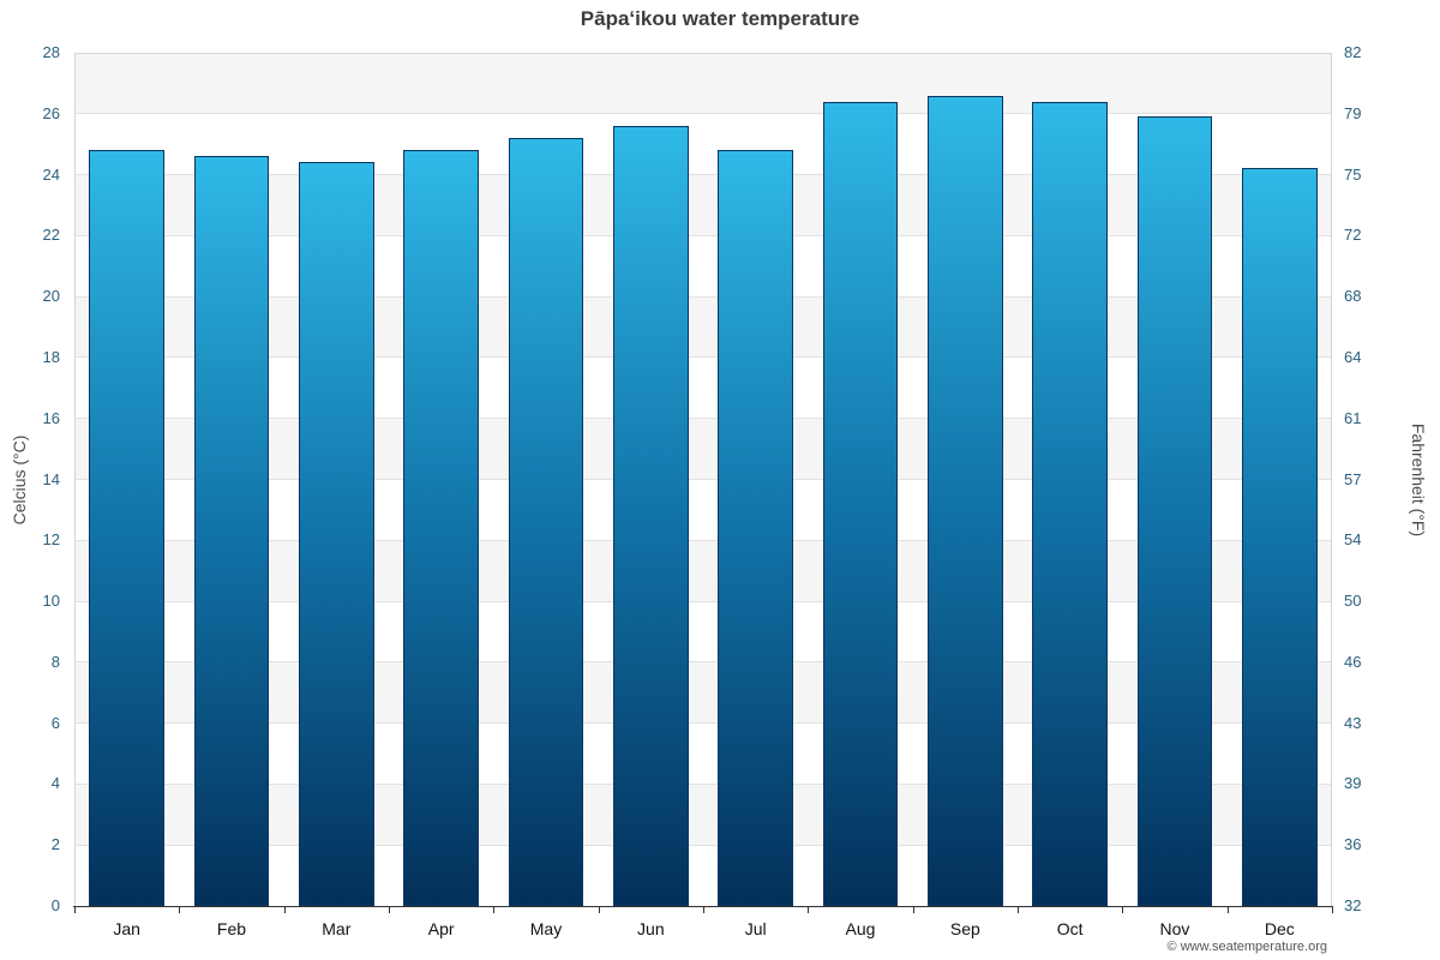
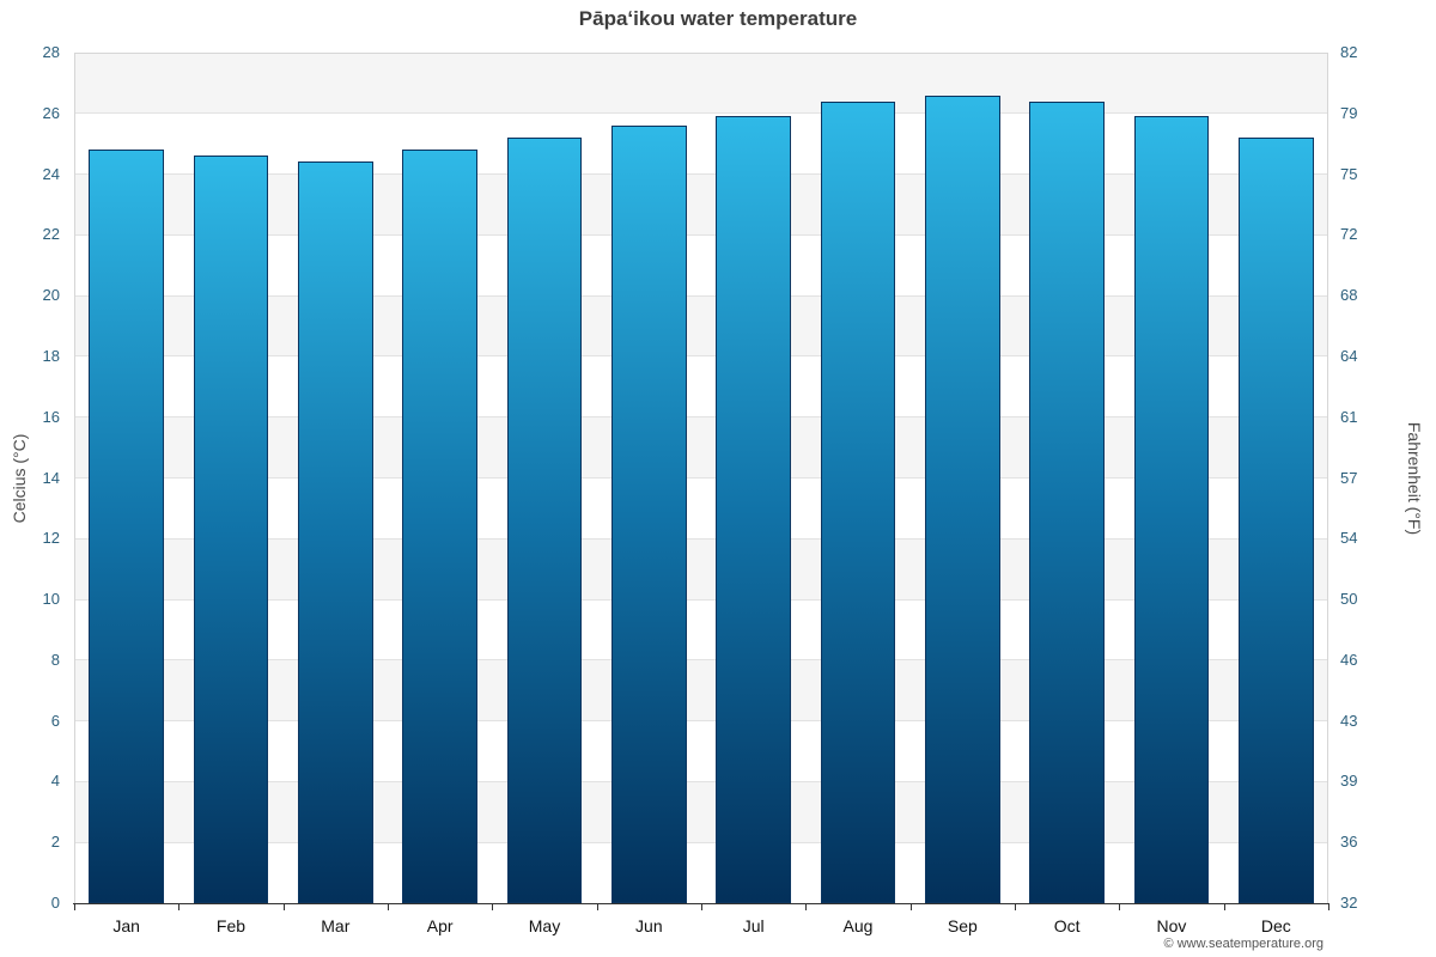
Jul: 24.8 -> 25.9
Dec: 24.2 -> 25.2
